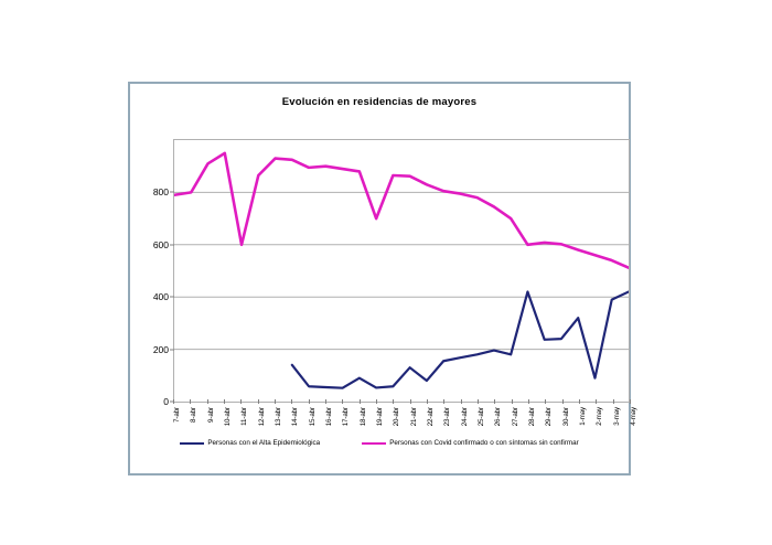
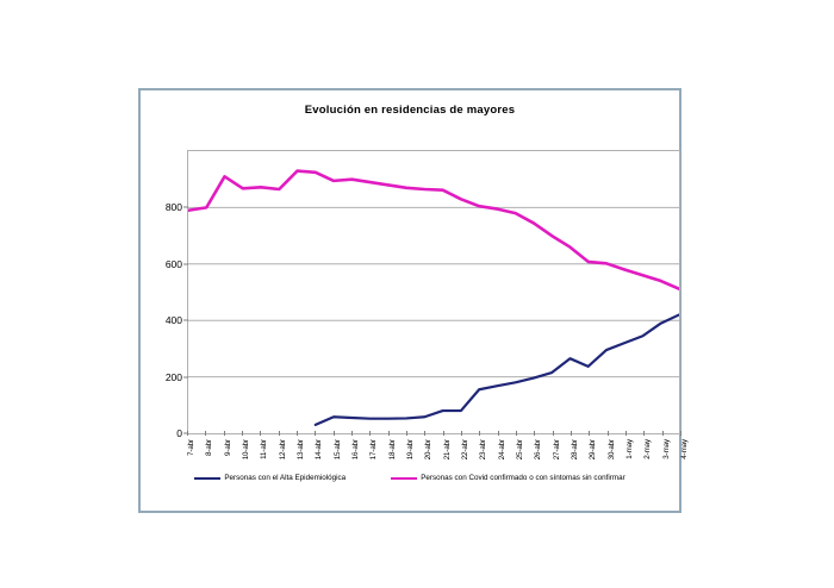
Personas con Covid confirmado o con síntomas sin confirmar/10-abr: 950 -> 870
Personas con Covid confirmado o con síntomas sin confirmar/11-abr: 600 -> 870
Personas con el Alta Epidemiológica/14-abr: 140 -> 30
Personas con el Alta Epidemiológica/18-abr: 90 -> 50
Personas con Covid confirmado o con síntomas sin confirmar/19-abr: 700 -> 870
Personas con el Alta Epidemiológica/21-abr: 130 -> 80
Personas con el Alta Epidemiológica/27-abr: 180 -> 220
Personas con el Alta Epidemiológica/28-abr: 420 -> 260
Personas con Covid confirmado o con síntomas sin confirmar/28-abr: 600 -> 660
Personas con el Alta Epidemiológica/30-abr: 240 -> 300
Personas con el Alta Epidemiológica/2-may: 90 -> 340
